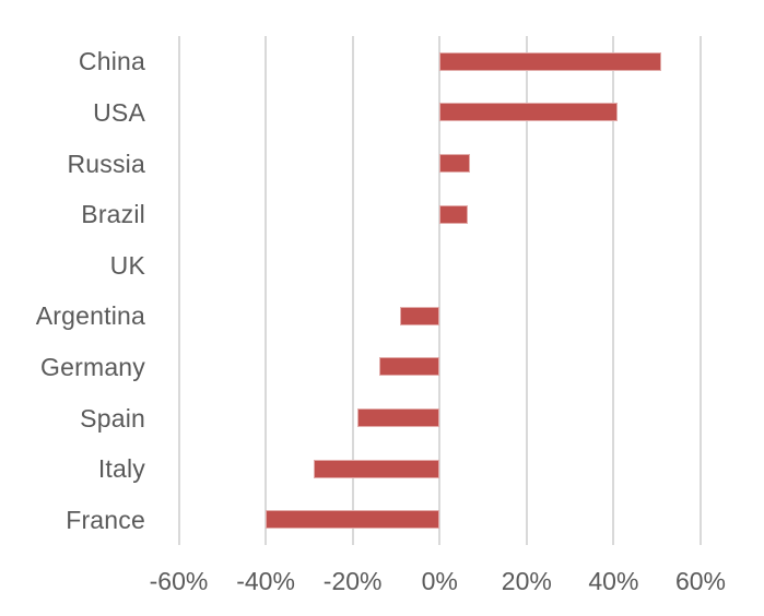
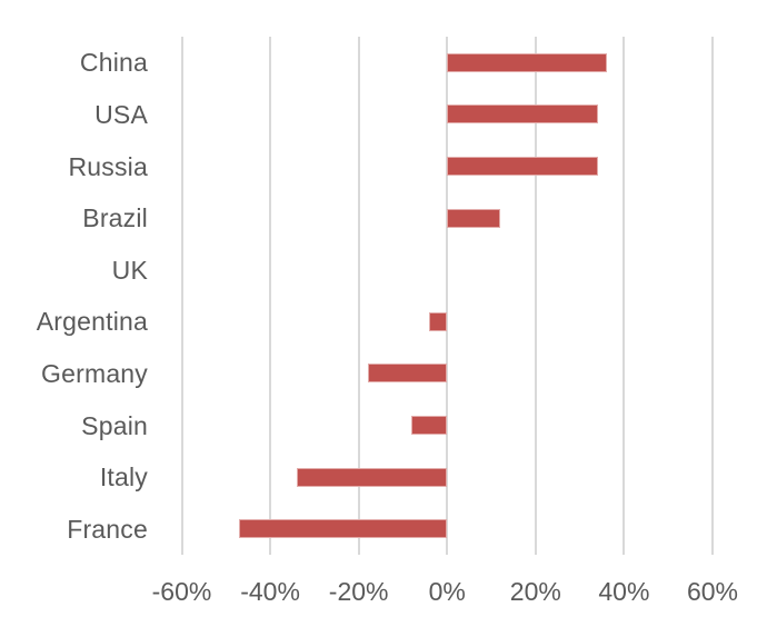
China: 51% -> 36%
USA: 41% -> 34%
Russia: 7% -> 34%
Brazil: 6% -> 12%
Argentina: -9% -> -4%
Germany: -14% -> -18%
Spain: -19% -> -8%
Italy: -29% -> -34%
France: -40% -> -47%
